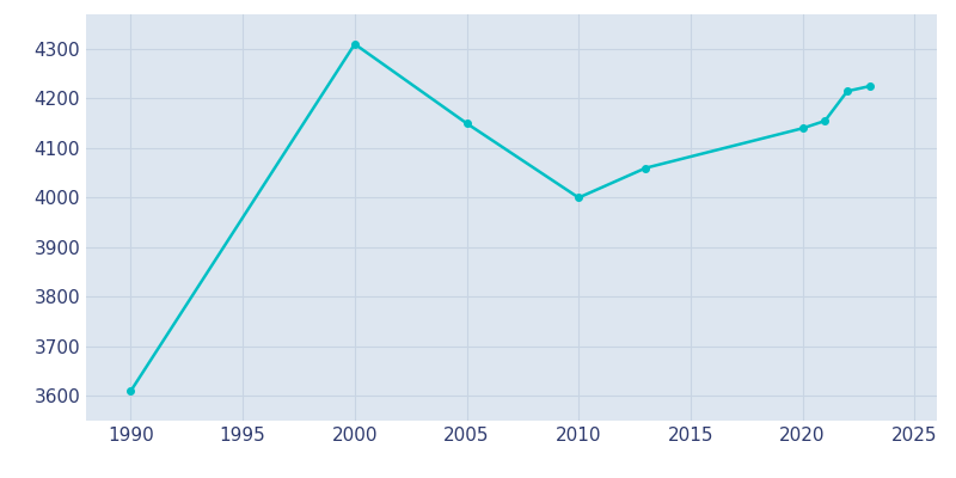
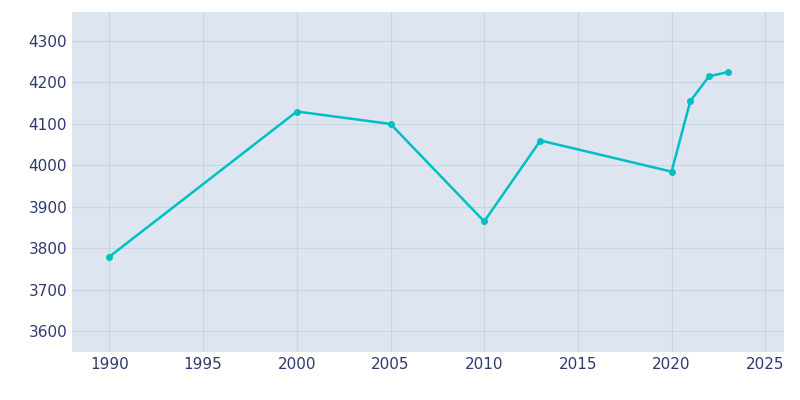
1990: 3610 -> 3780
2000: 4310 -> 4130
2005: 4150 -> 4100
2010: 4000 -> 3865
2020: 4140 -> 3985
